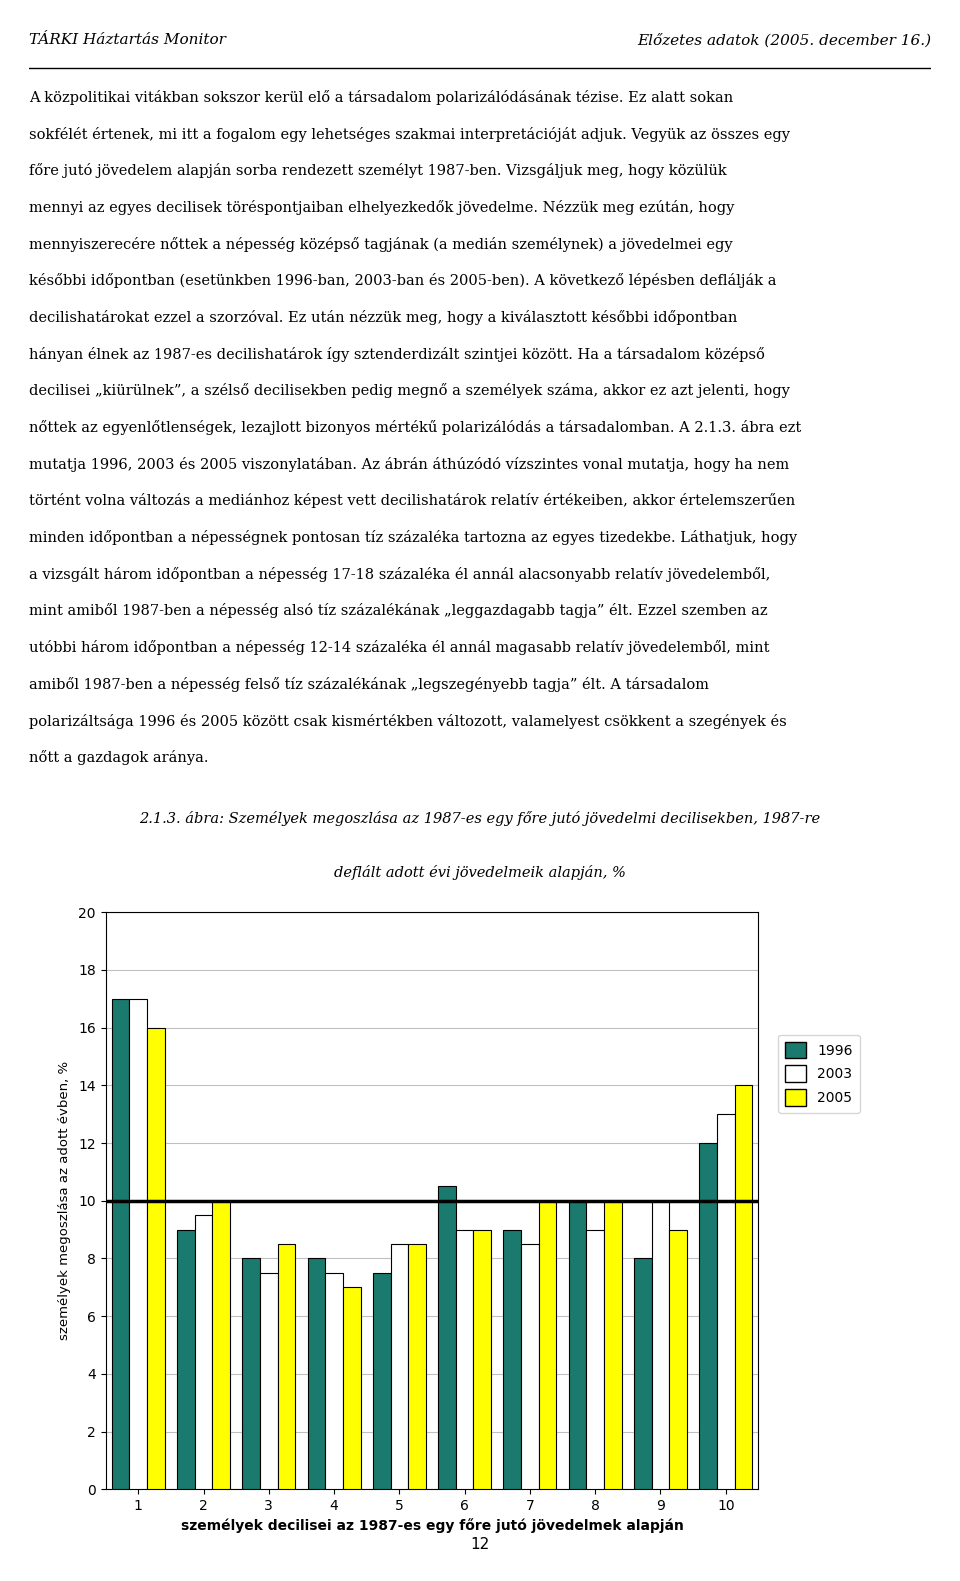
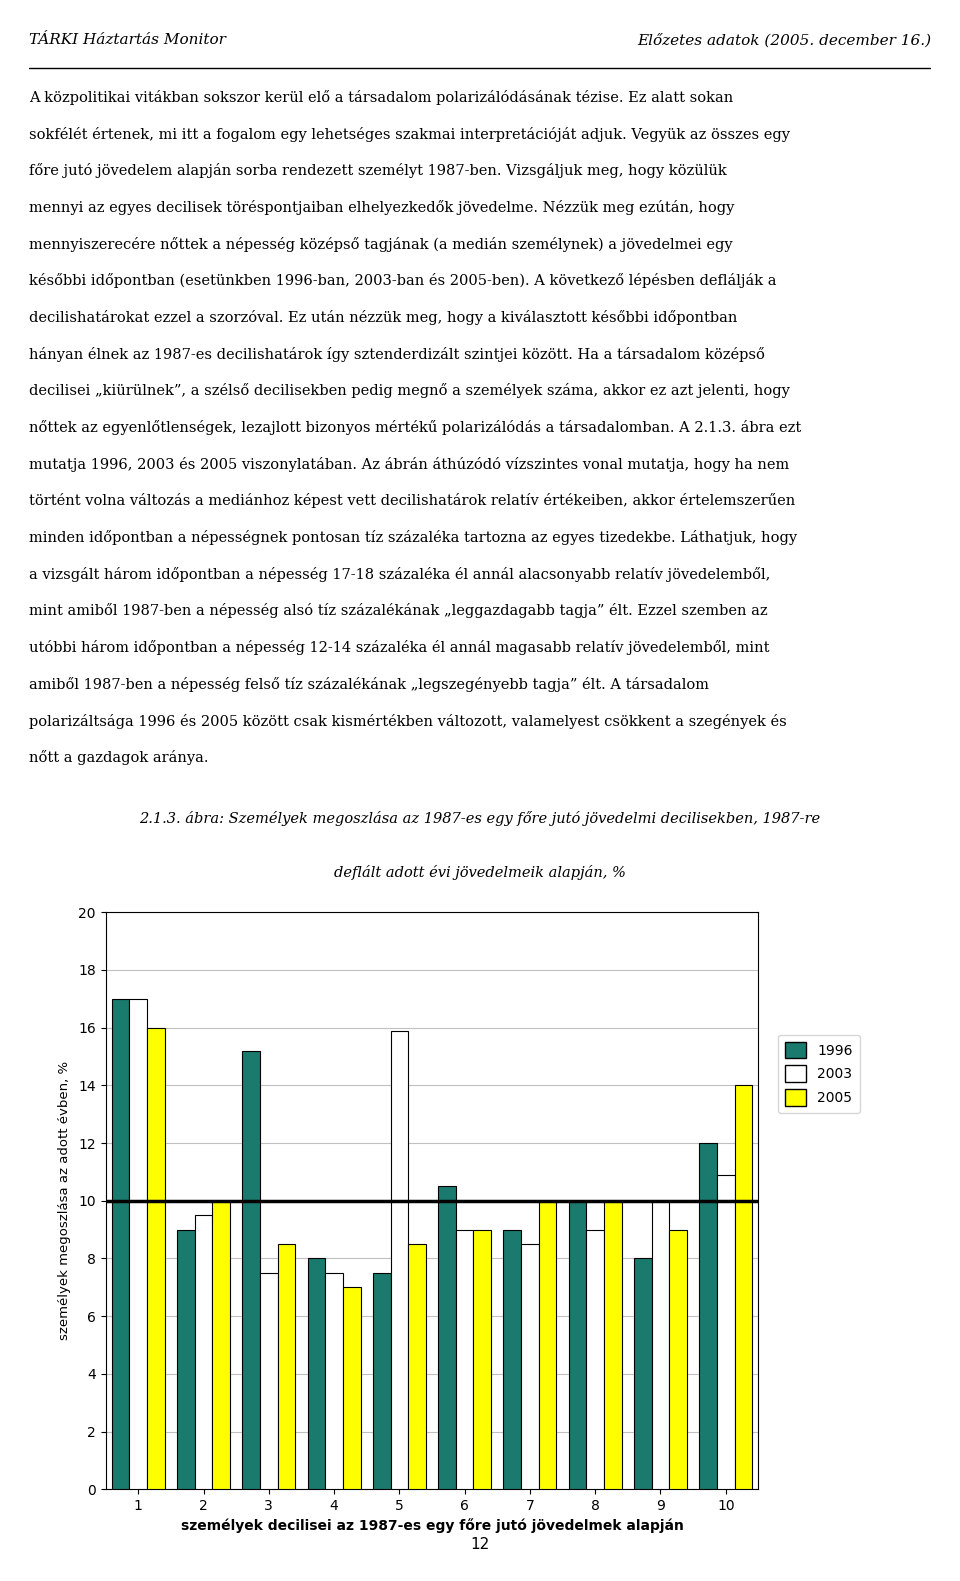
1996/3: 8.0 -> 15.2
2003/5: 8.5 -> 15.9
2003/10: 13.0 -> 10.9
